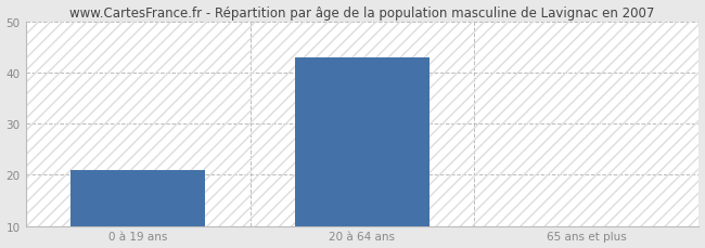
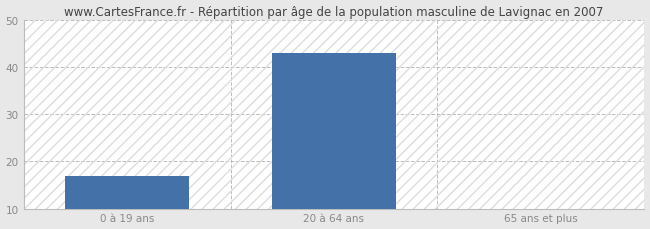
0 à 19 ans: 21 -> 17
